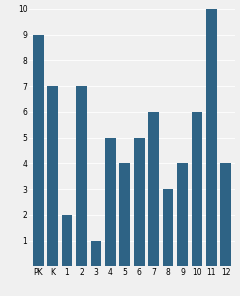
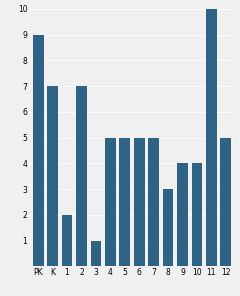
5: 4 -> 5
7: 6 -> 5
10: 6 -> 4
12: 4 -> 5
